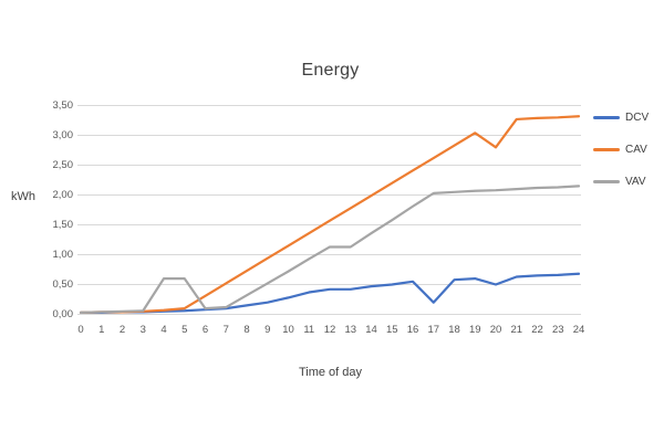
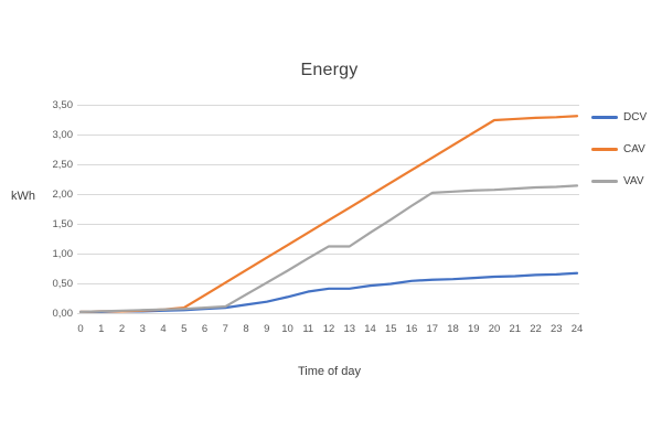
VAV/4: 0,6 -> 0,1
VAV/5: 0,6 -> 0,1
DCV/17: 0,2 -> 0,6
DCV/20: 0,5 -> 0,6
CAV/20: 2,8 -> 3,2
